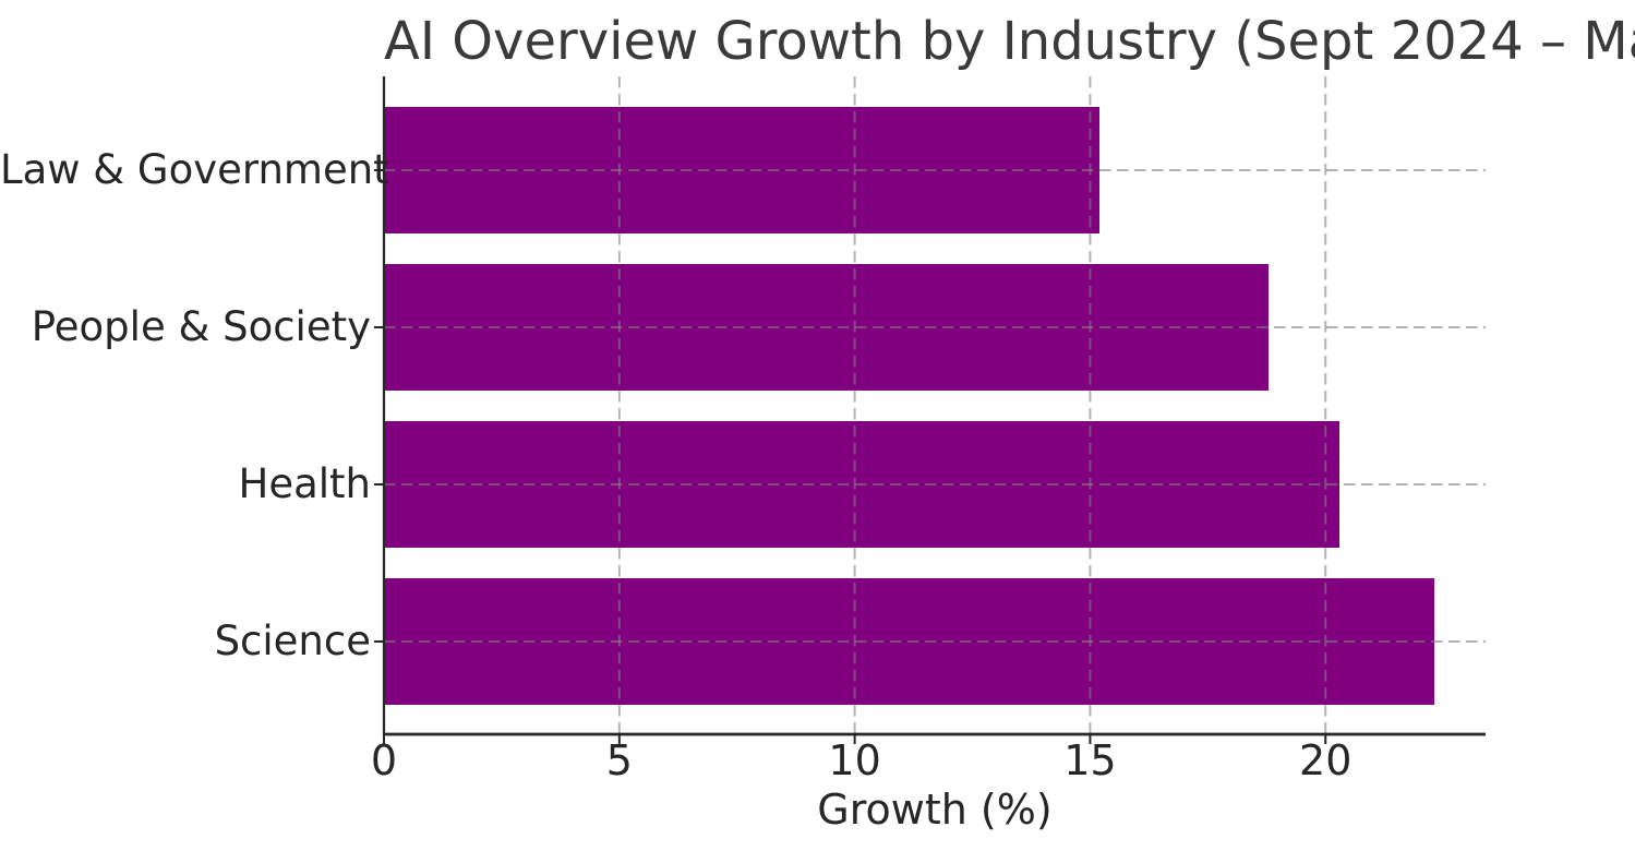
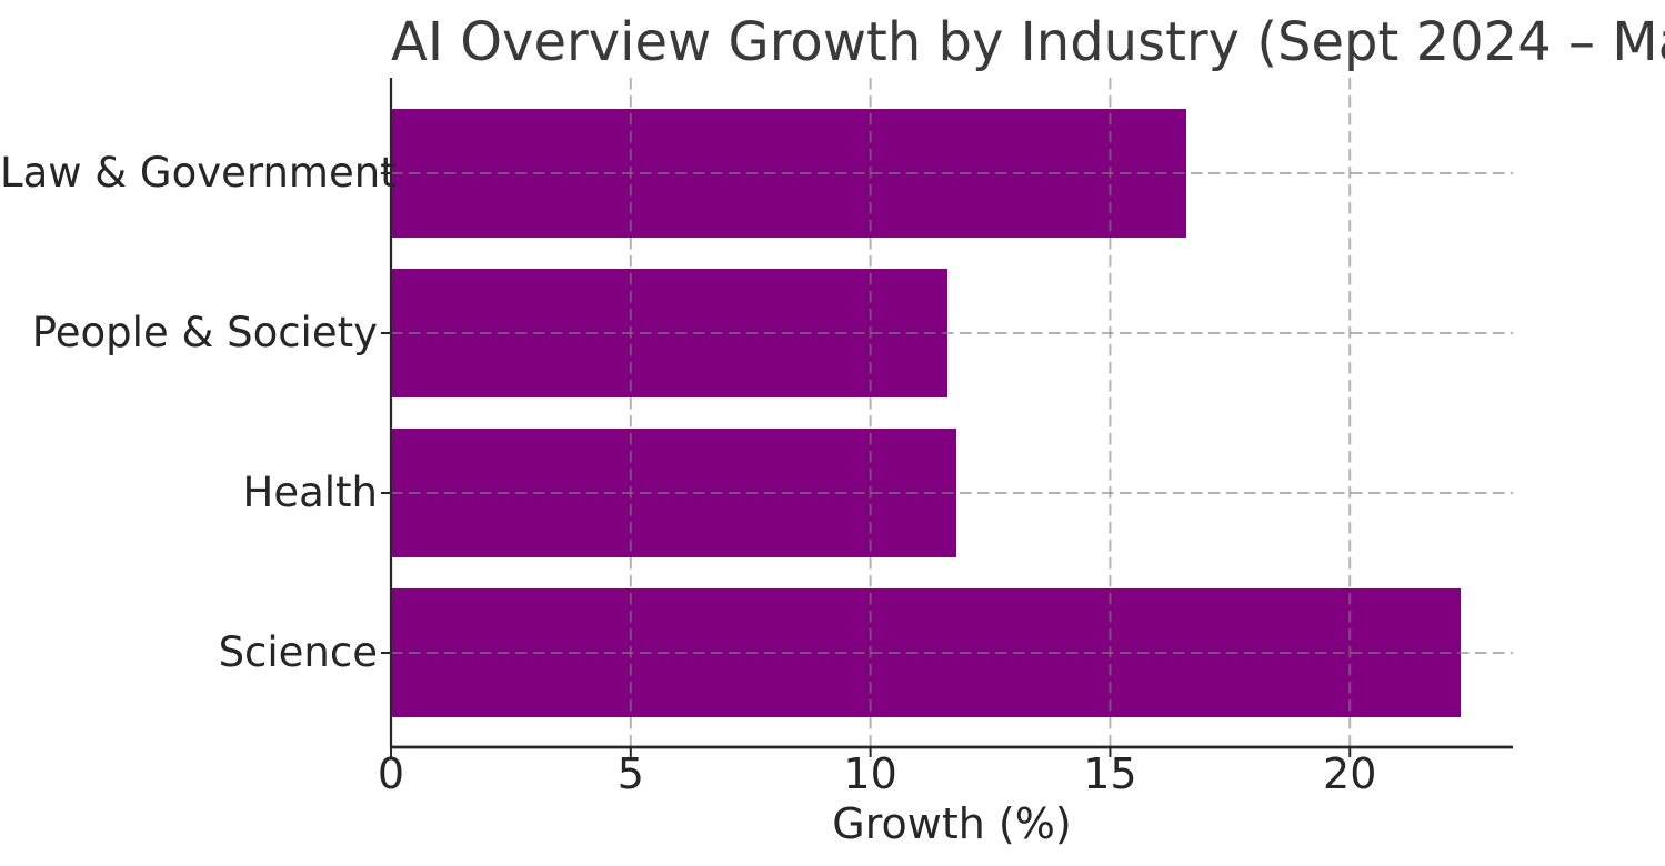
Law & Government: 15.2 -> 16.6
People & Society: 18.8 -> 11.6
Health: 20.3 -> 11.8
